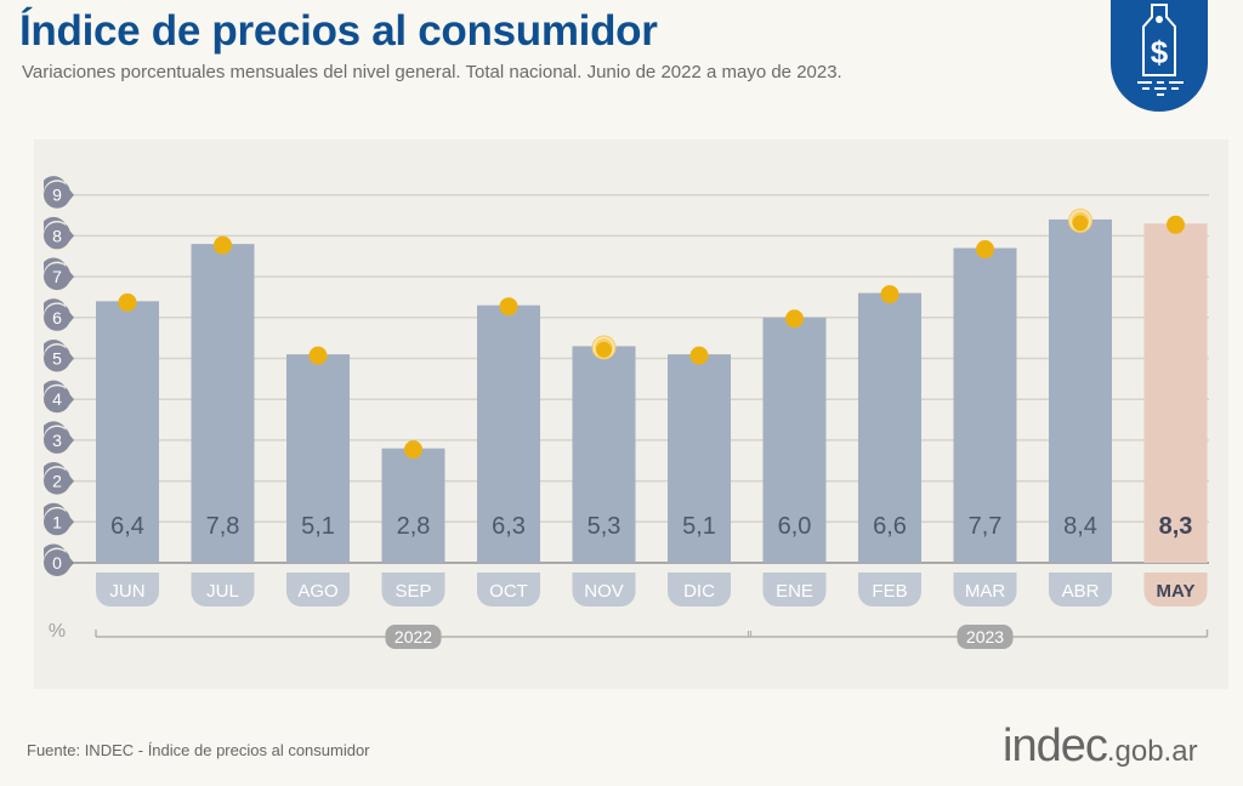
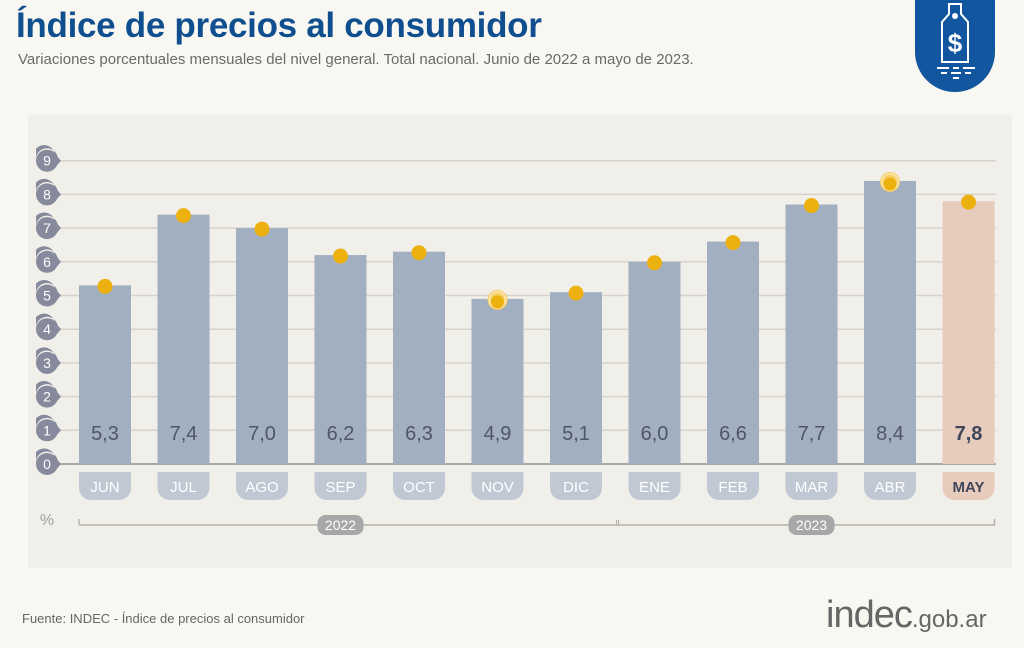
JUN: 6,4 -> 5,3
JUL: 7,8 -> 7,4
AGO: 5,1 -> 7,0
SEP: 2,8 -> 6,2
NOV: 5,3 -> 4,9
MAY: 8,3 -> 7,8
